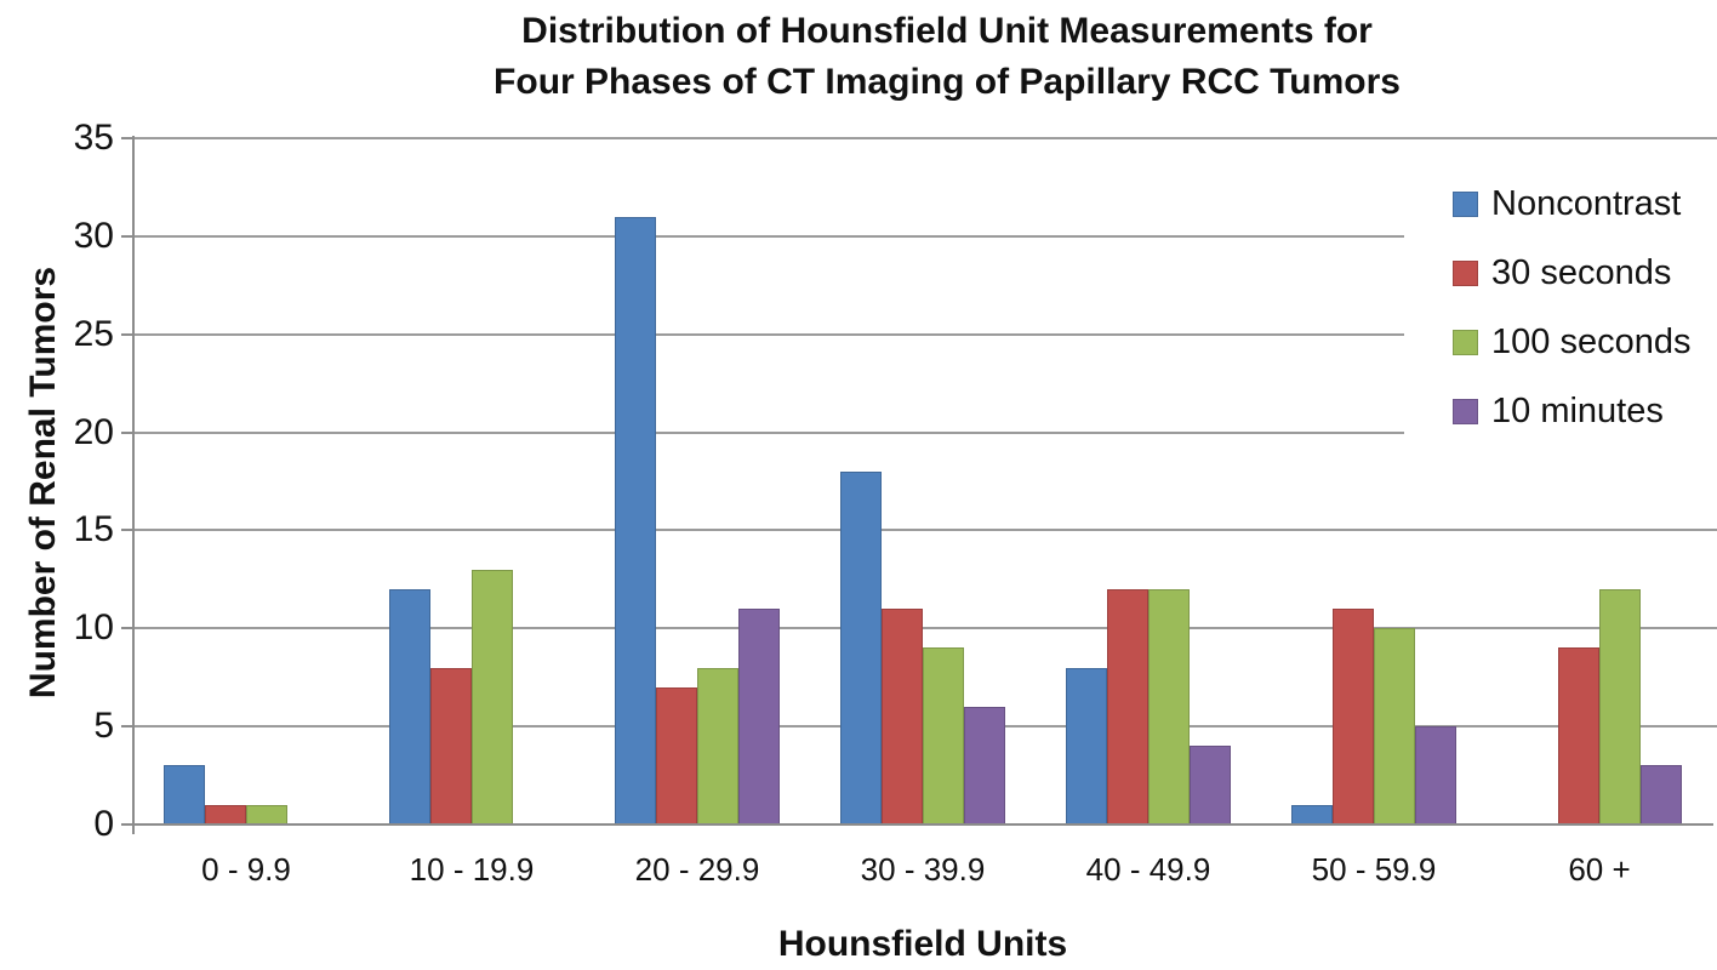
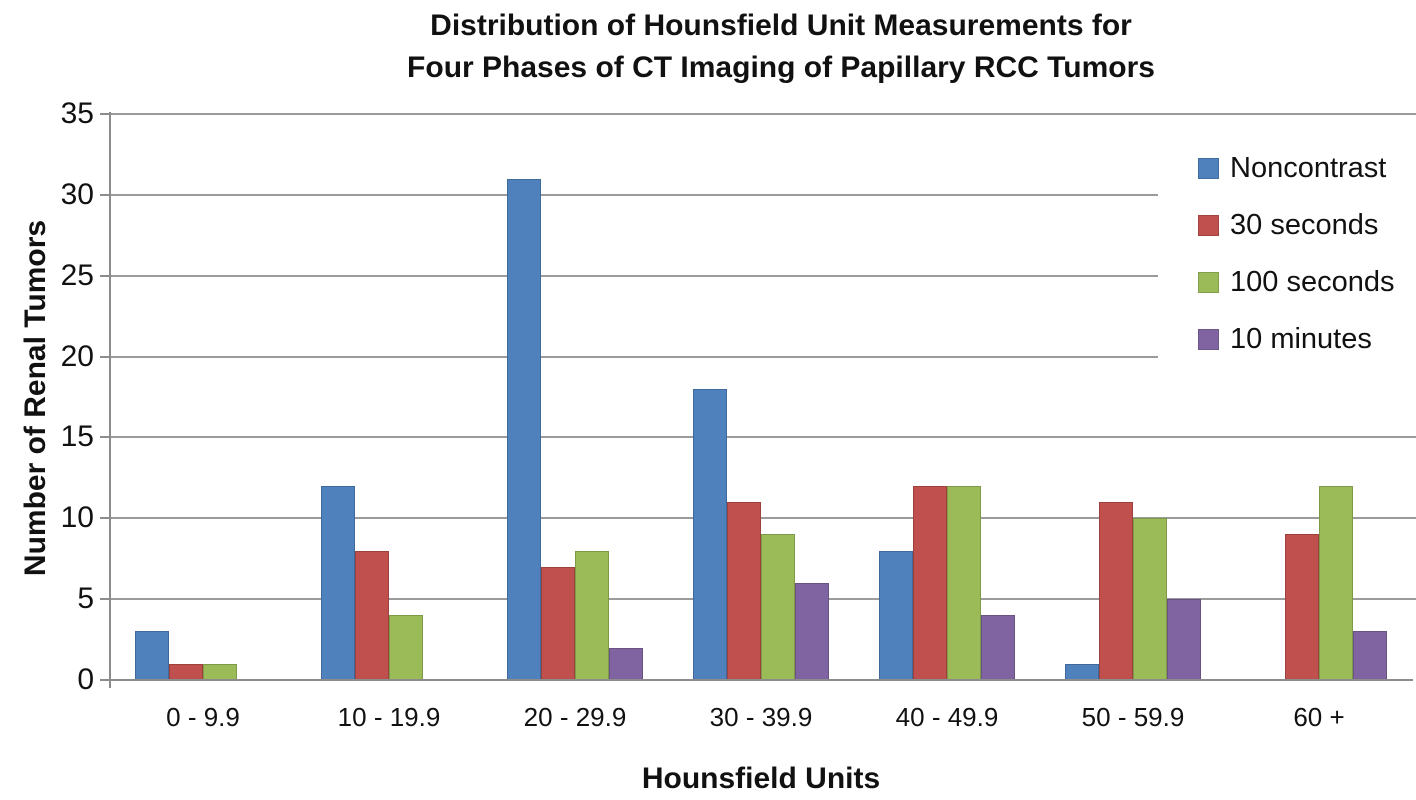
100 seconds/10 - 19.9: 13 -> 4
10 minutes/20 - 29.9: 11 -> 2
